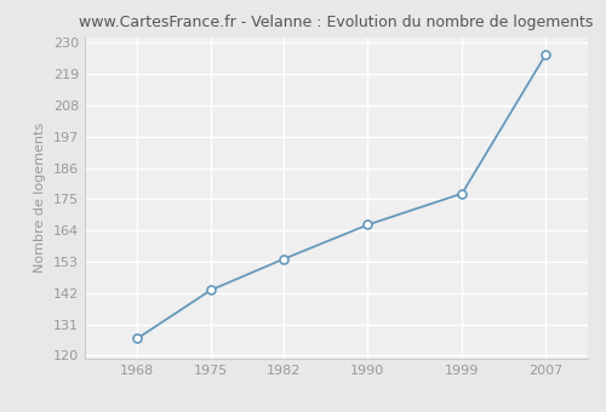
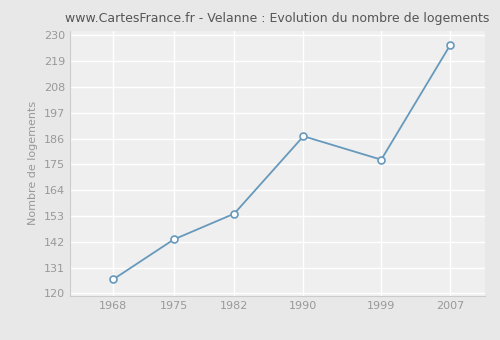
1990: 166 -> 187
